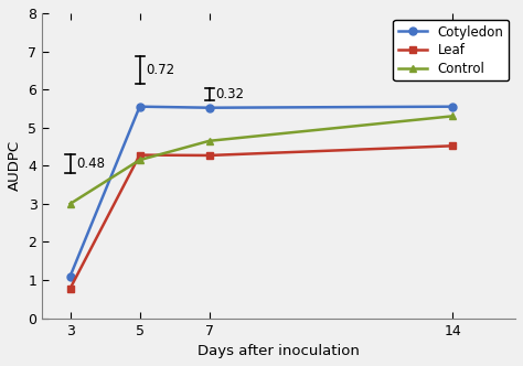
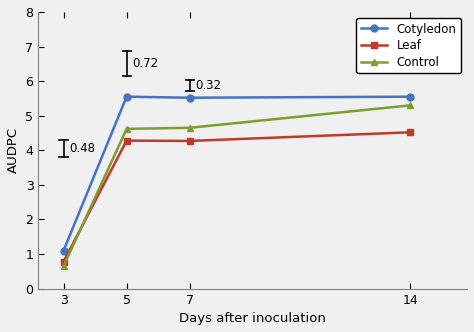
Control/3: 3.00 -> 0.65
Control/5: 4.15 -> 4.62
